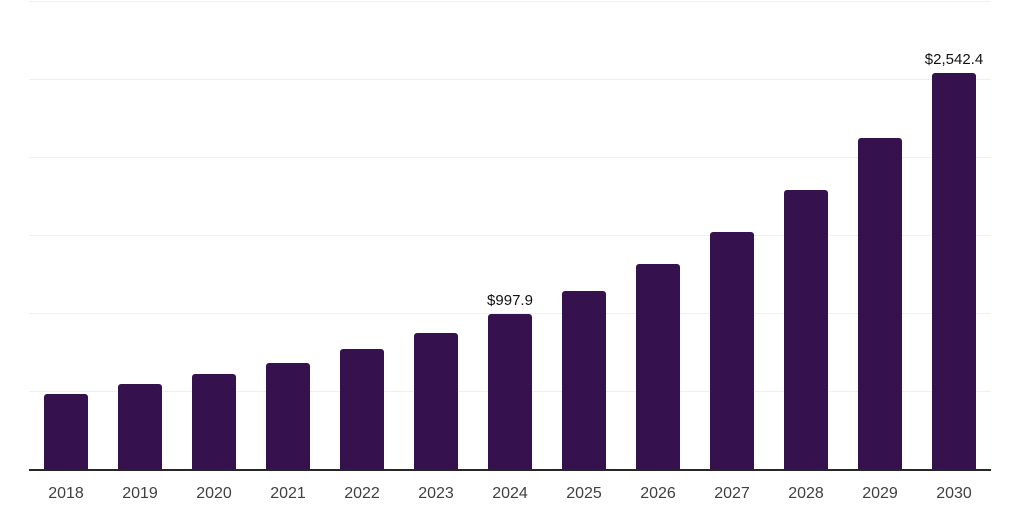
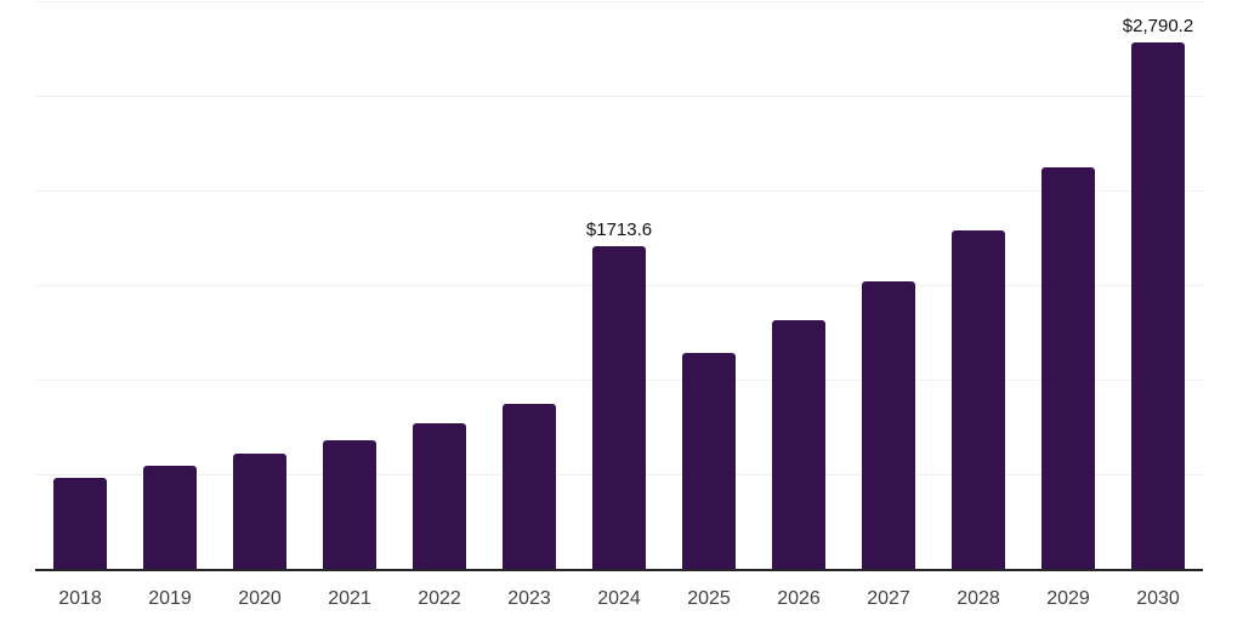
2024: $997.9 -> $1713.6
2030: $2,542.4 -> $2,790.2
